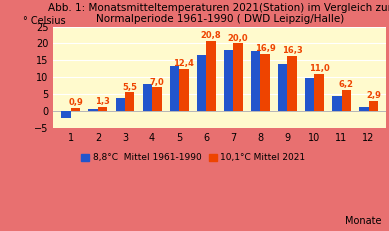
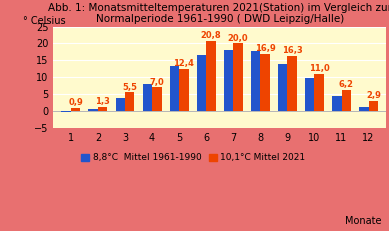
8,8°C Mittel 1961-1990/1: -2.0 -> -0.4
